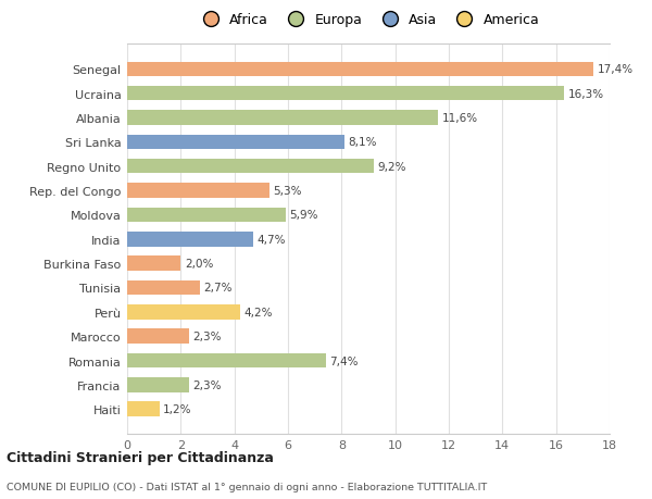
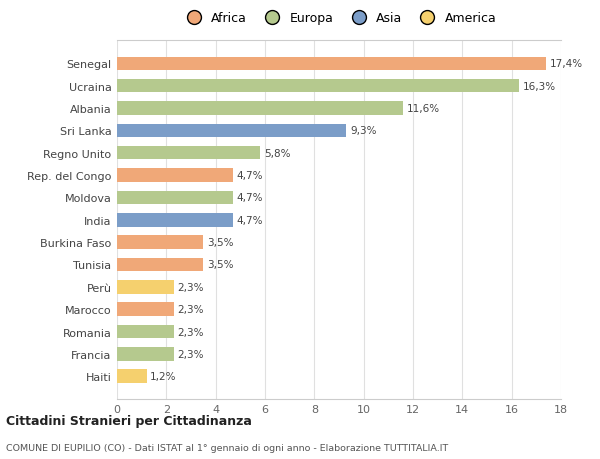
Sri Lanka: 8,1% -> 9,3%
Regno Unito: 9,2% -> 5,8%
Rep. del Congo: 5,3% -> 4,7%
Moldova: 5,9% -> 4,7%
Burkina Faso: 2,0% -> 3,5%
Tunisia: 2,7% -> 3,5%
Perù: 4,2% -> 2,3%
Romania: 7,4% -> 2,3%
